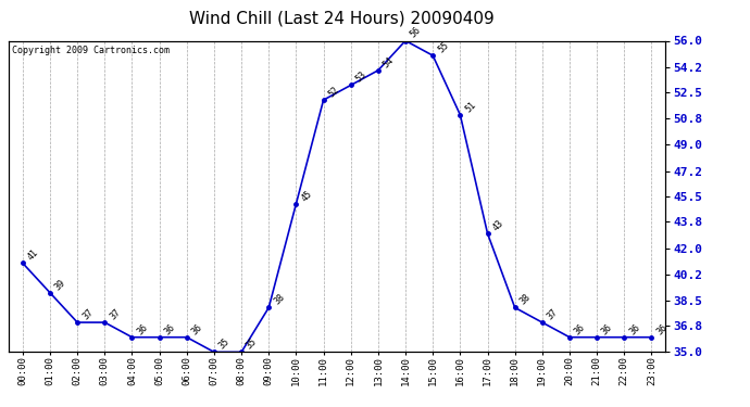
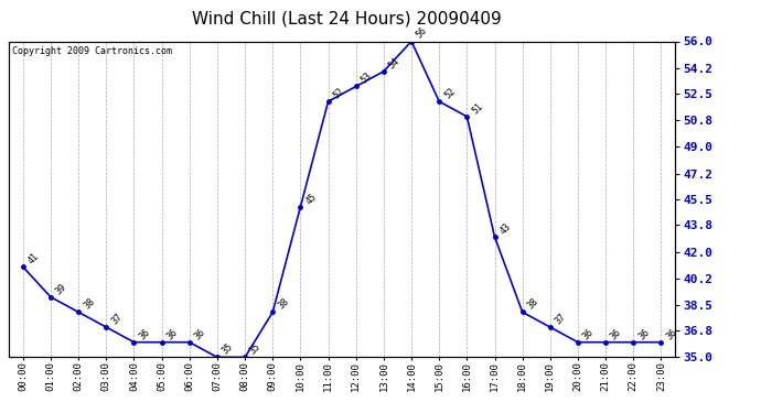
02:00: 37 -> 38
15:00: 55 -> 52
